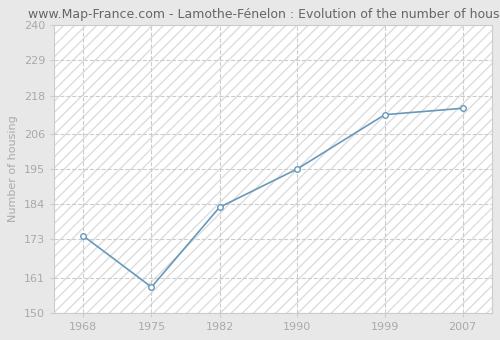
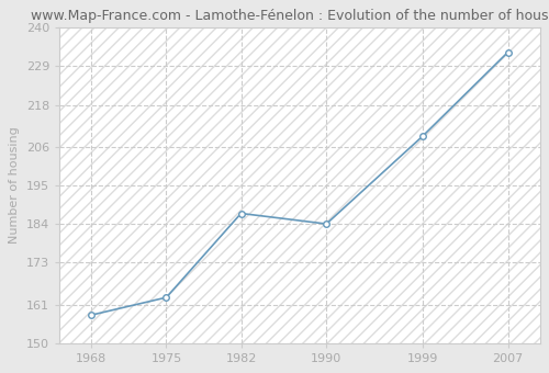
1968: 174 -> 158
1975: 158 -> 163
1982: 183 -> 187
1990: 195 -> 184
1999: 212 -> 209
2007: 214 -> 233
